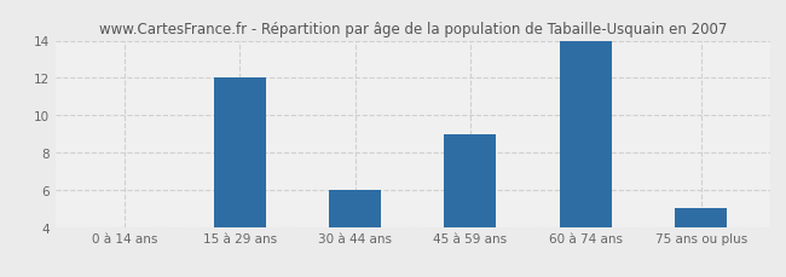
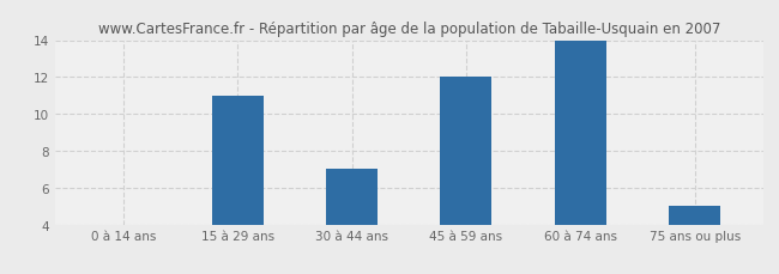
15 à 29 ans: 12 -> 11
30 à 44 ans: 6 -> 7
45 à 59 ans: 9 -> 12
